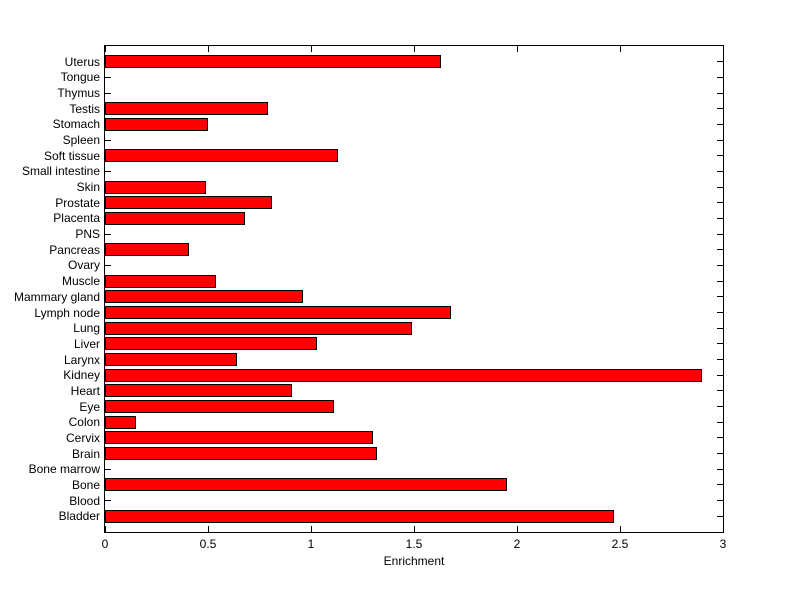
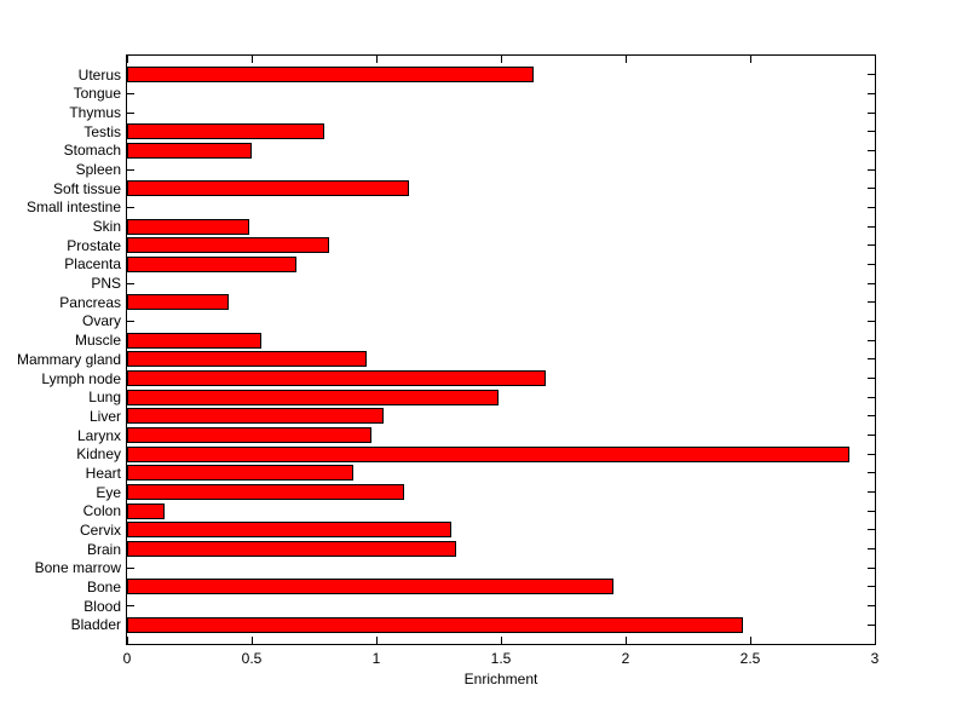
Larynx: 0.64 -> 0.98
